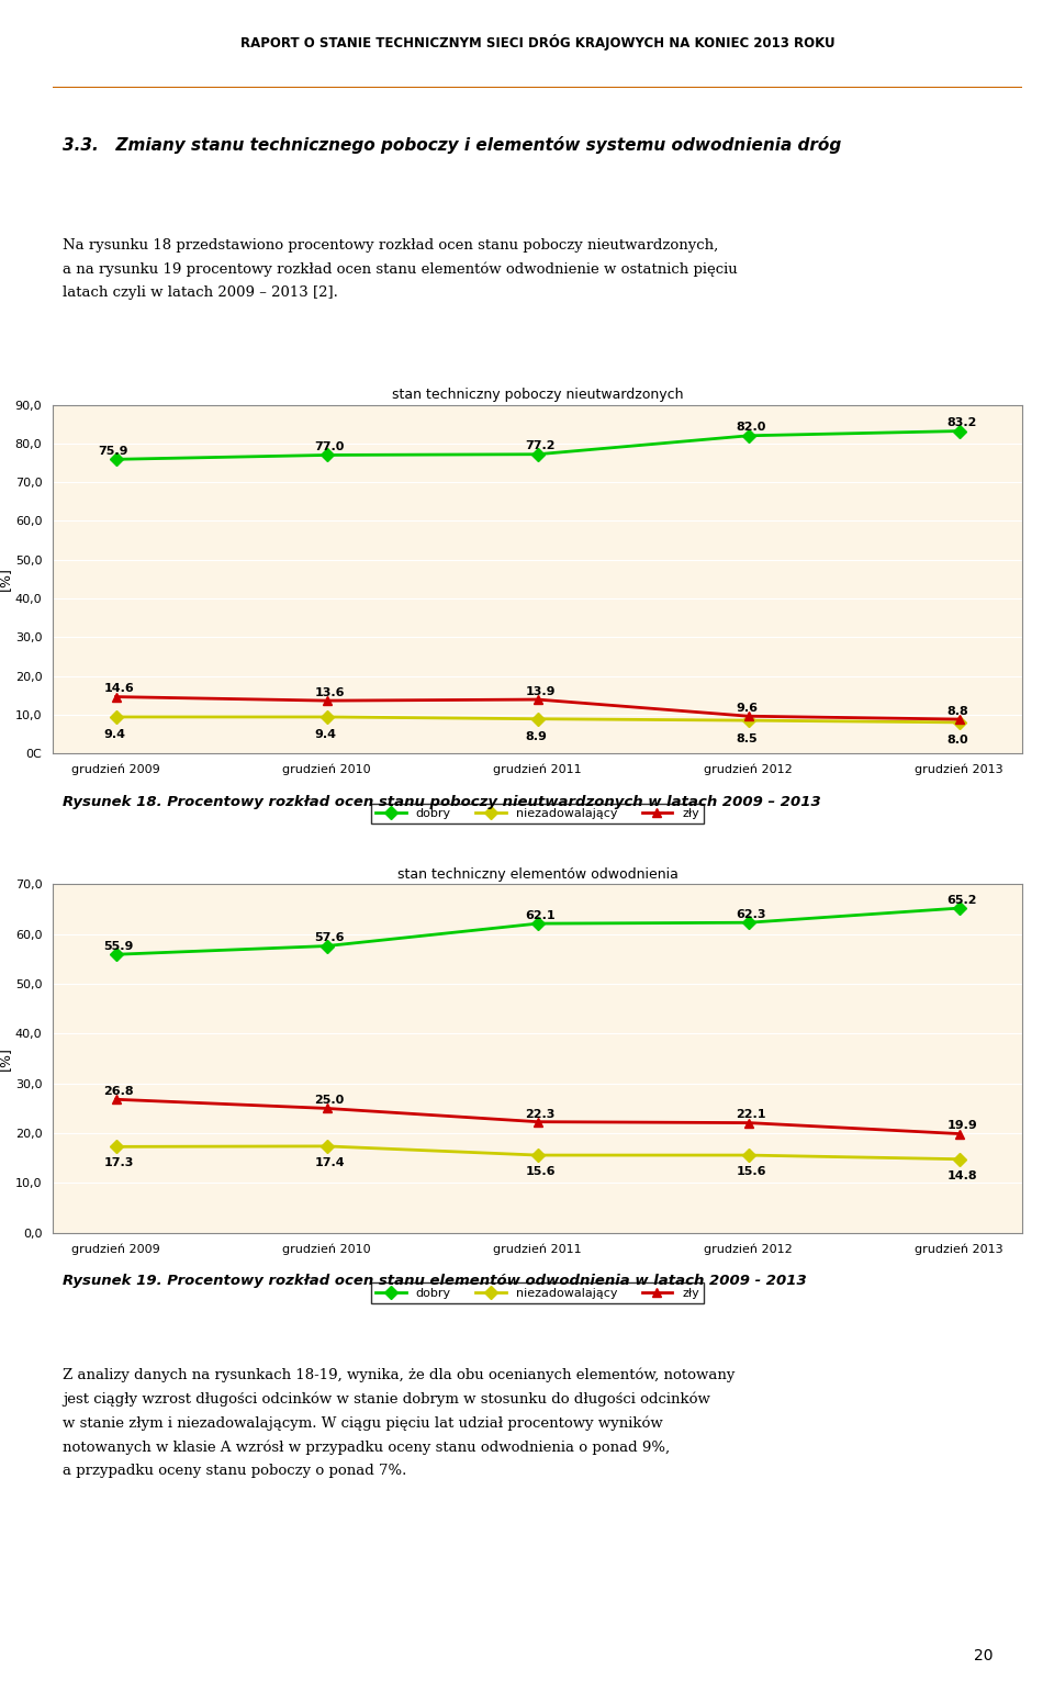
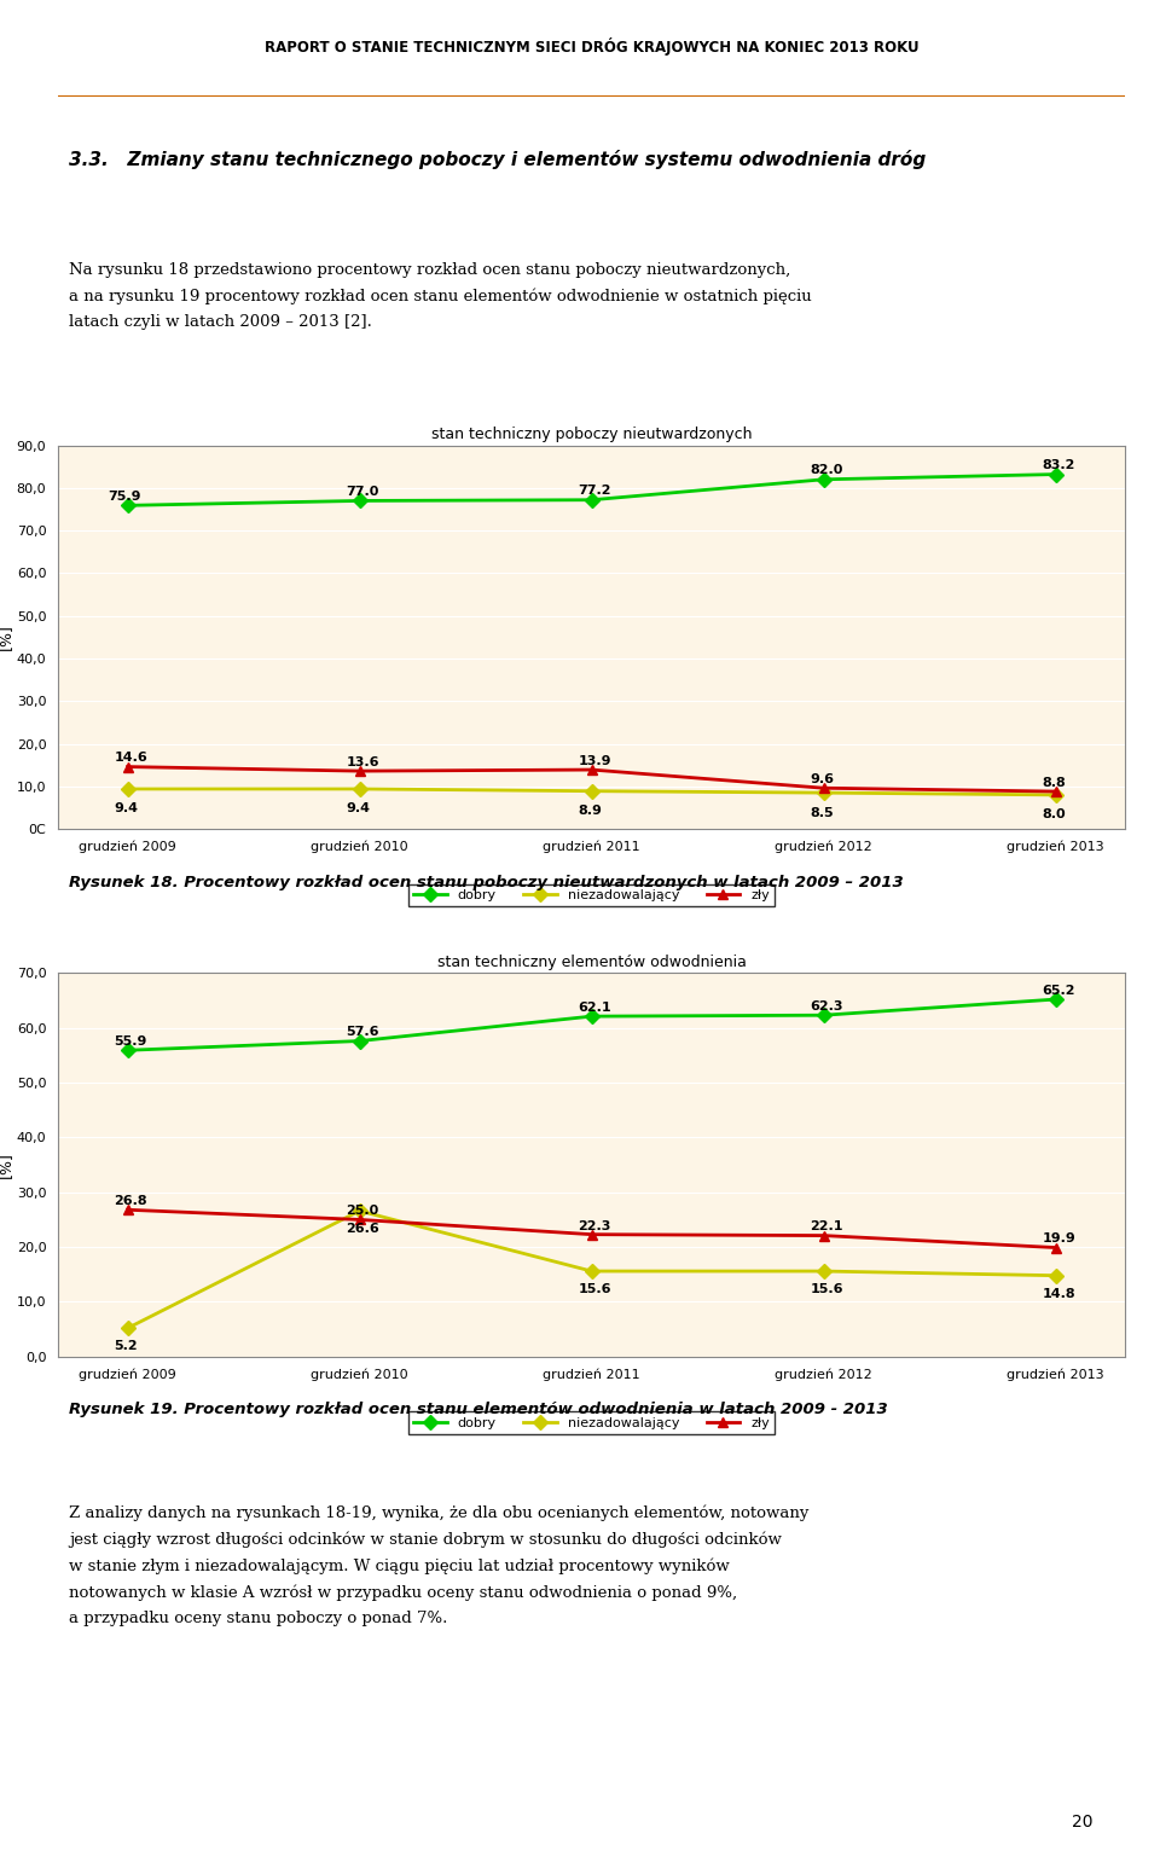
stan techniczny elementów odwodnienia/niezadowalający/grudzień 2009: 17.3 -> 5.2
stan techniczny elementów odwodnienia/niezadowalający/grudzień 2010: 17.4 -> 26.6
